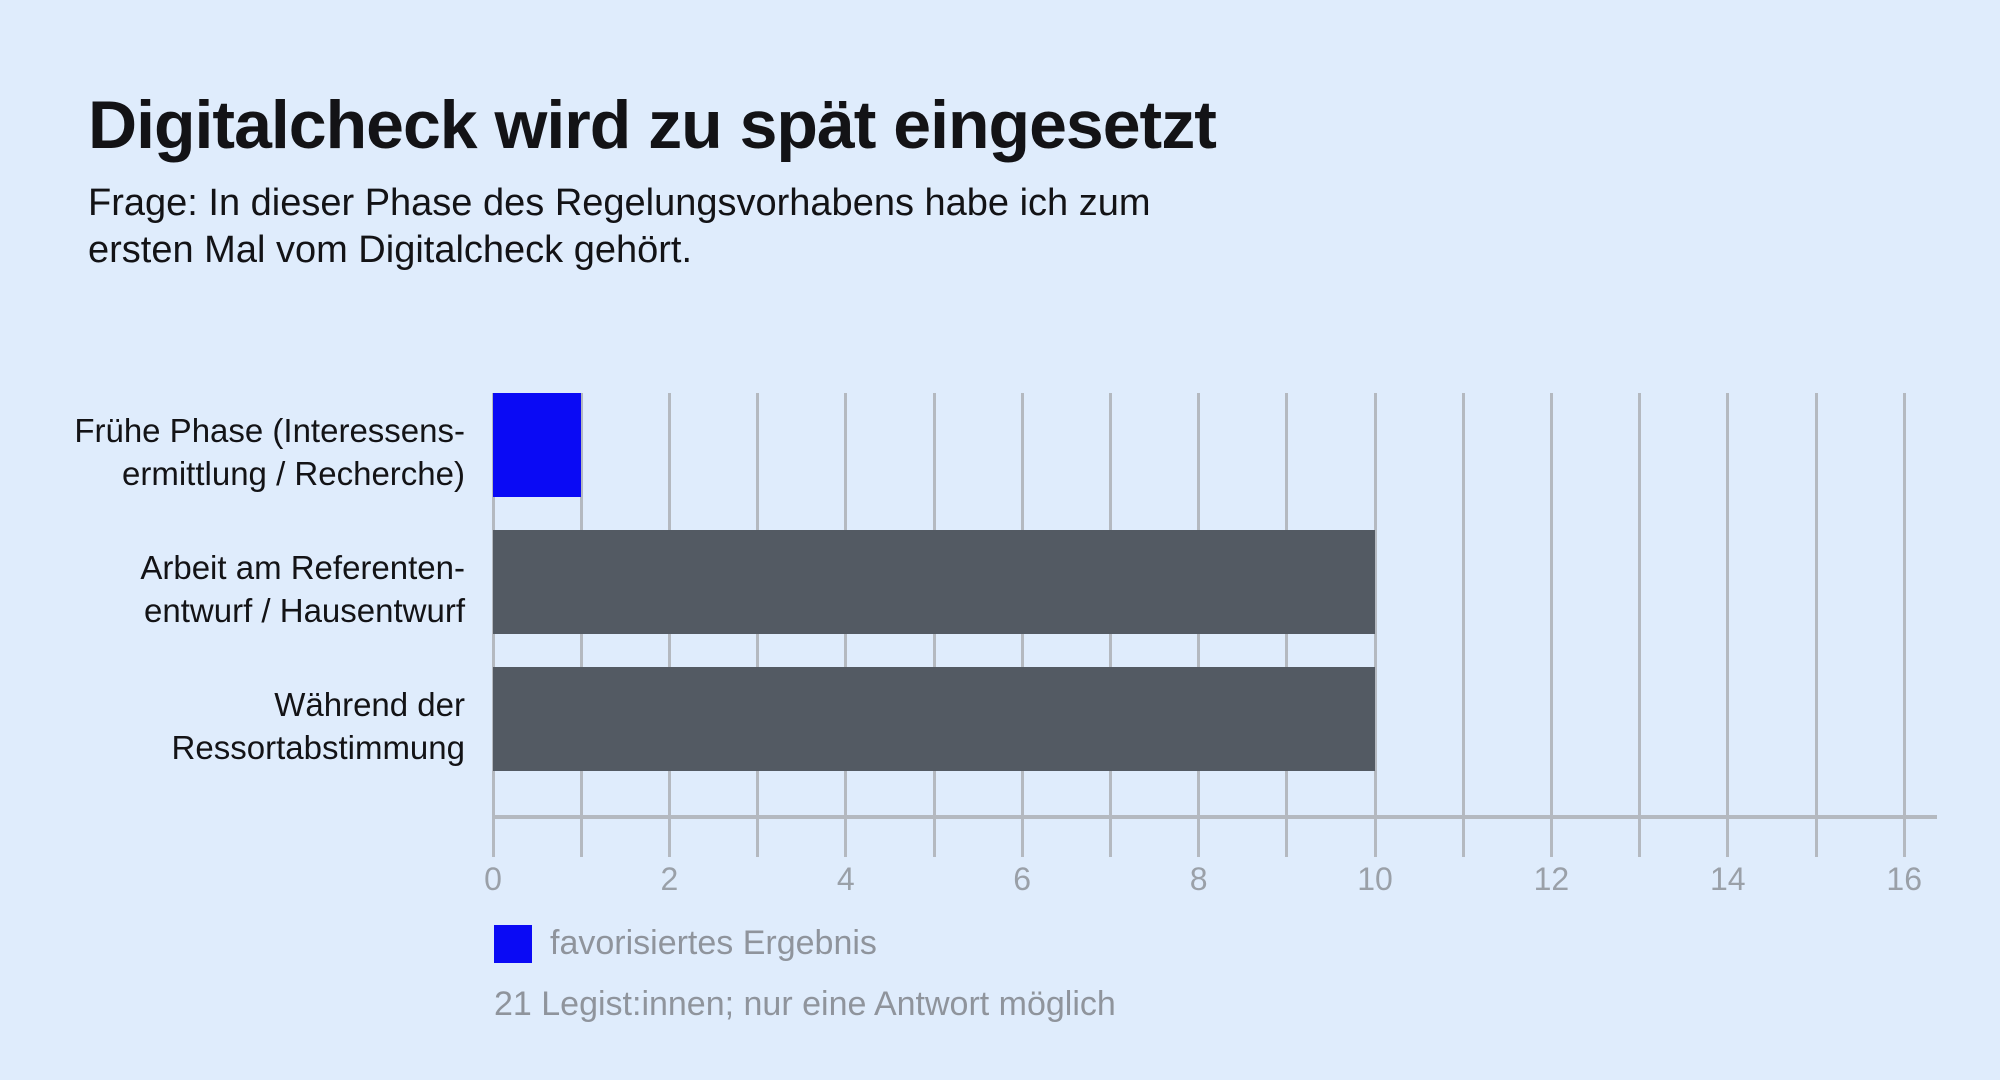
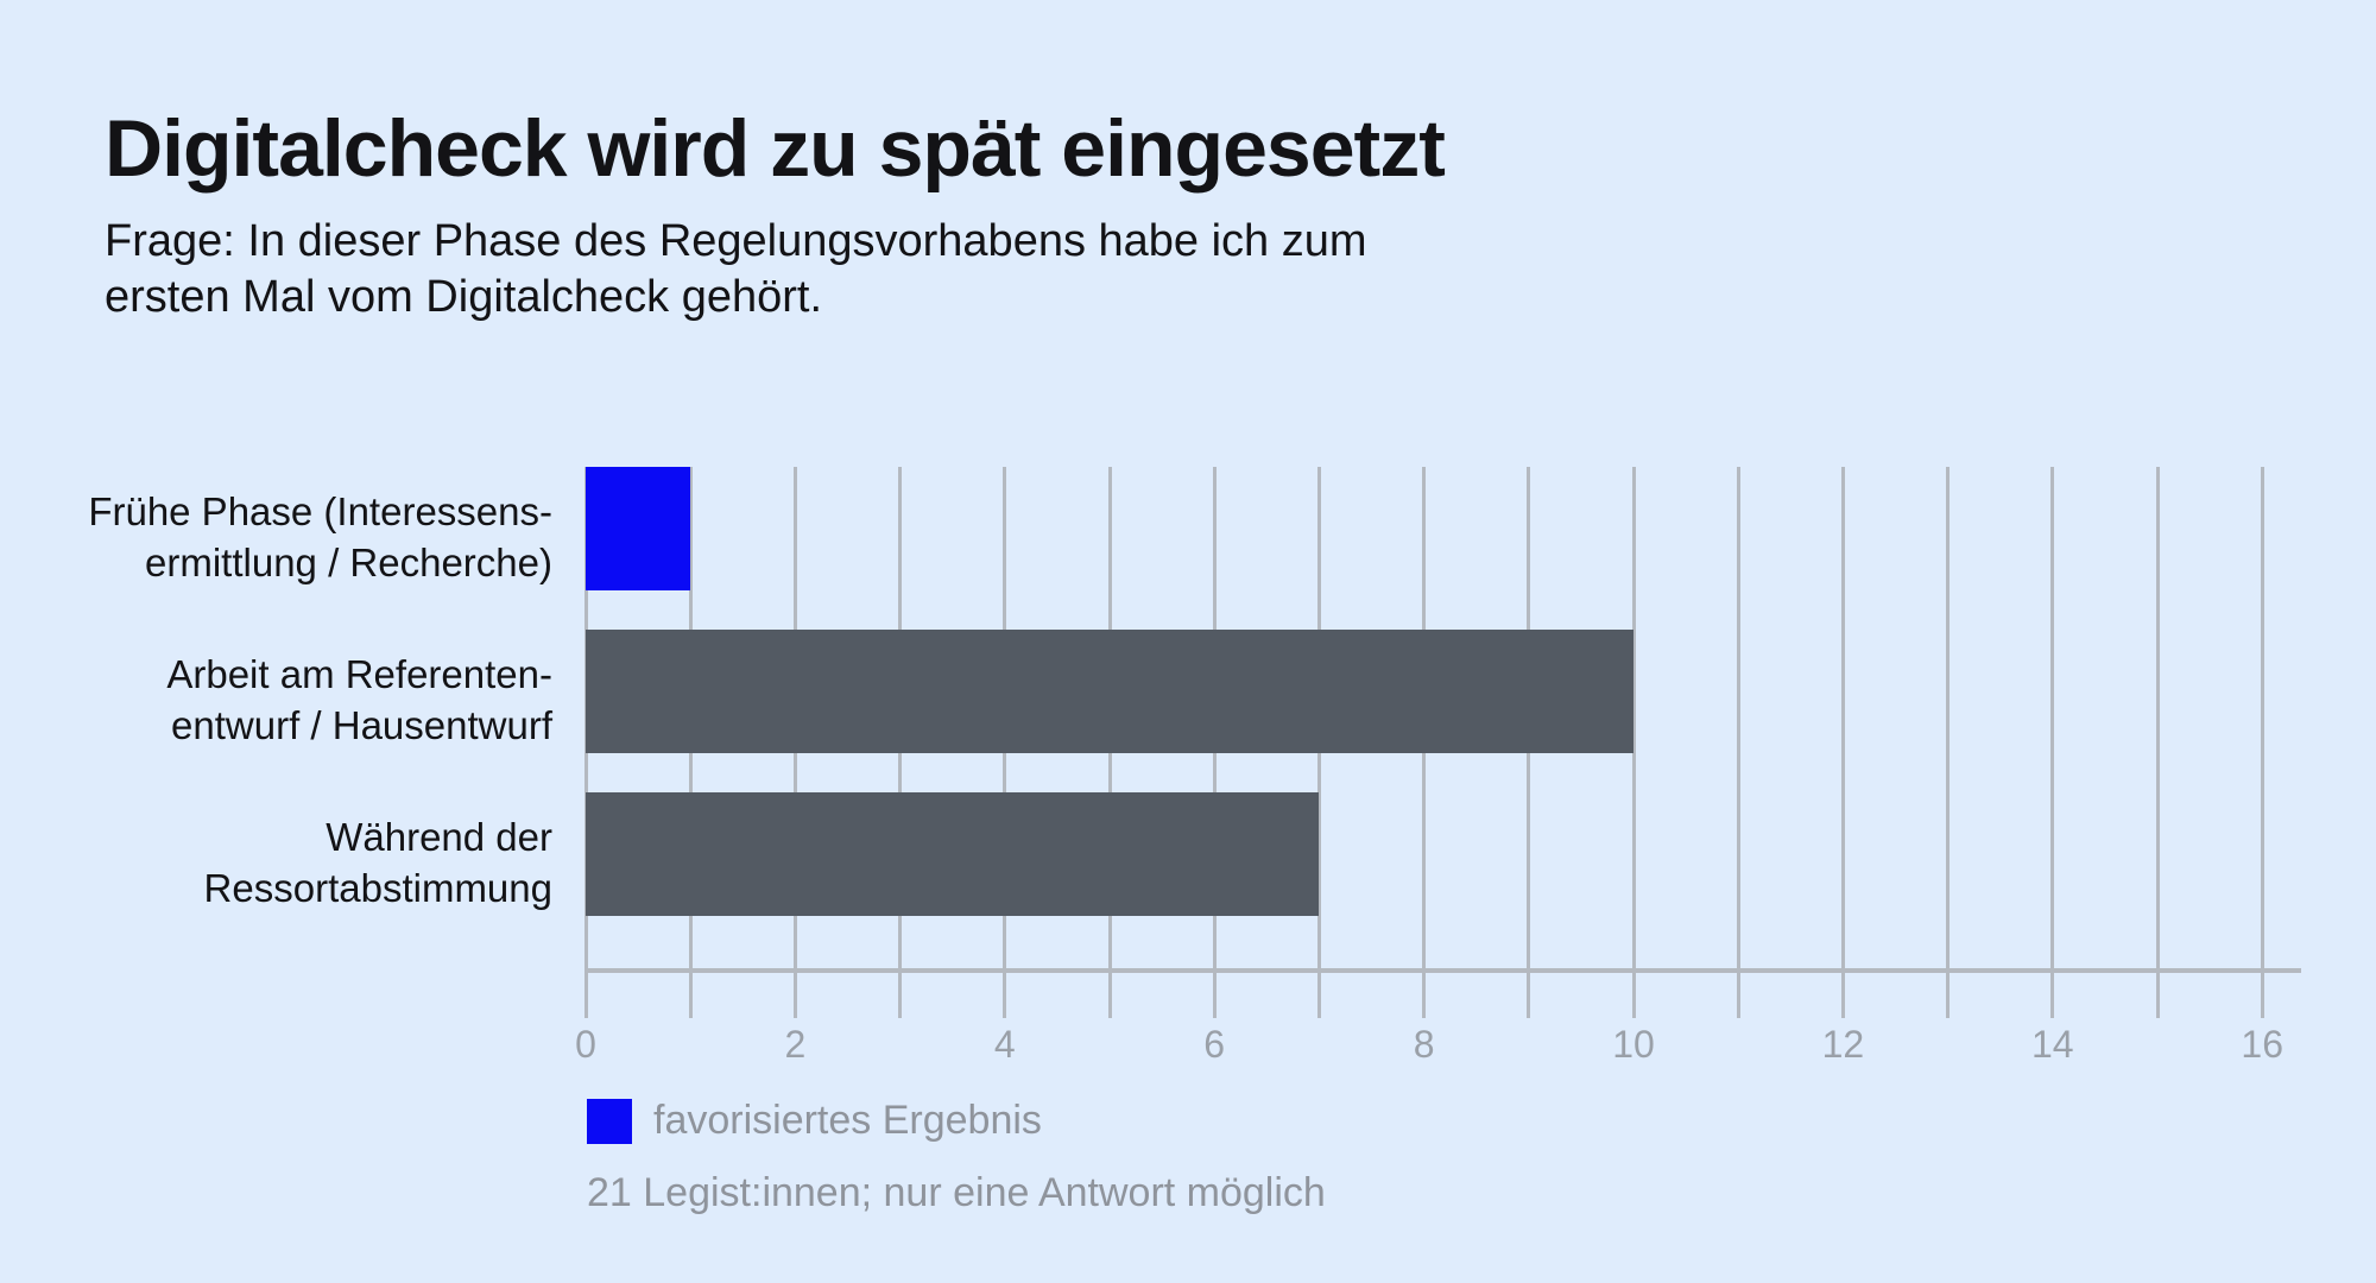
Während der Ressortabstimmung: 10 -> 7
